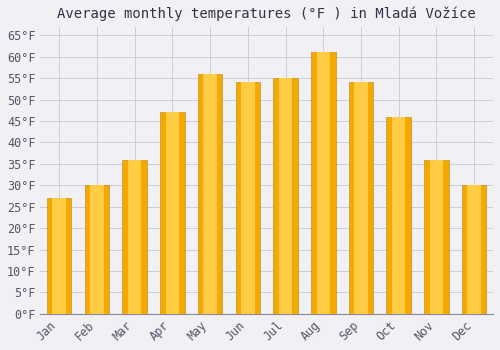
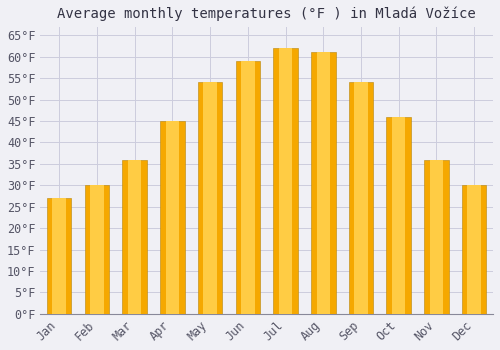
Apr: 47°F -> 45°F
May: 56°F -> 54°F
Jun: 54°F -> 59°F
Jul: 55°F -> 62°F
